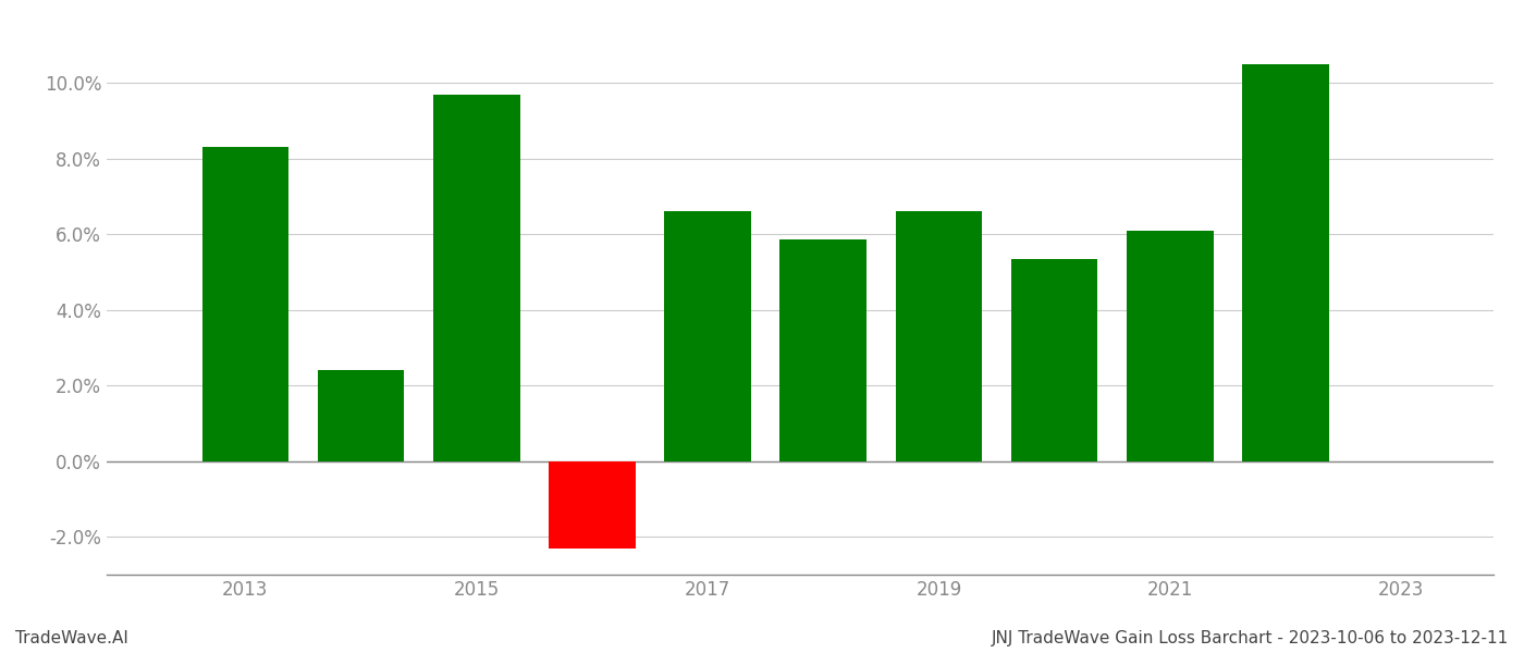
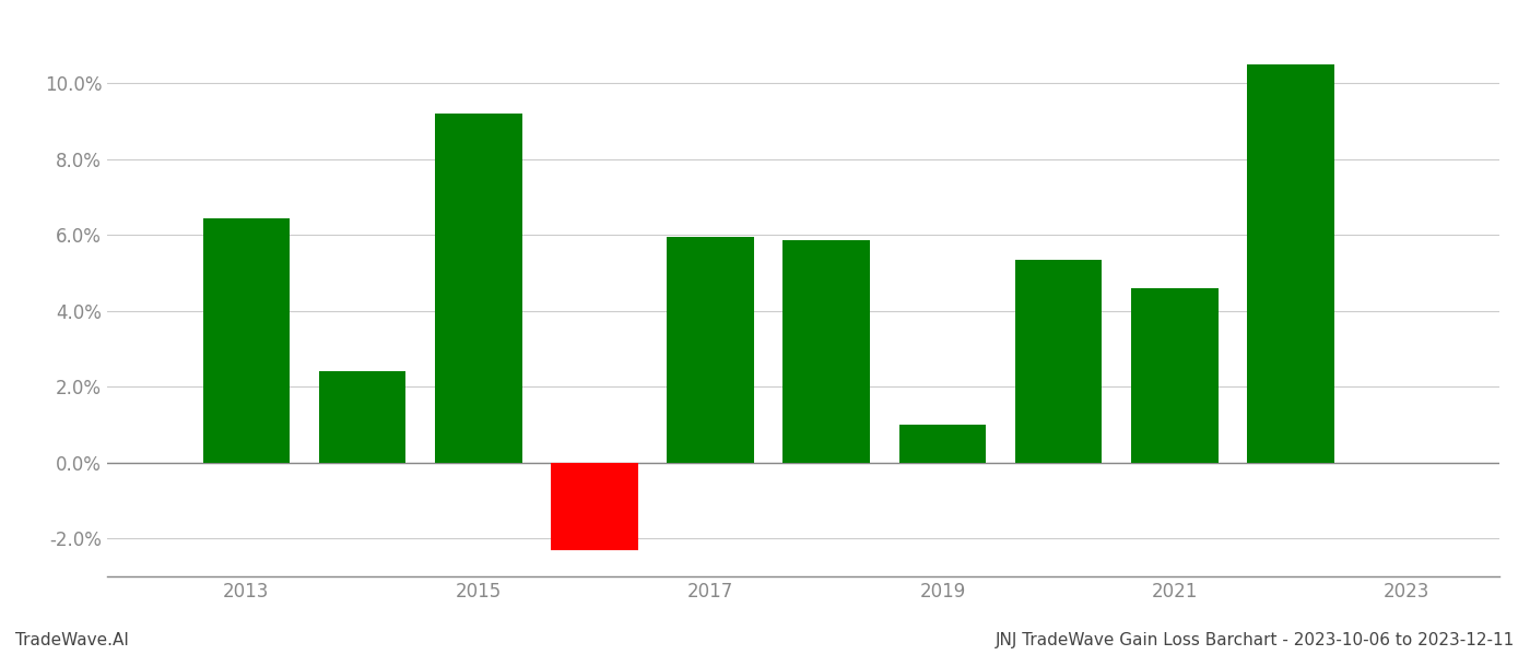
2013: 8.30% -> 6.45%
2015: 9.70% -> 9.20%
2017: 6.60% -> 5.95%
2019: 6.60% -> 1.00%
2021: 6.10% -> 4.60%
